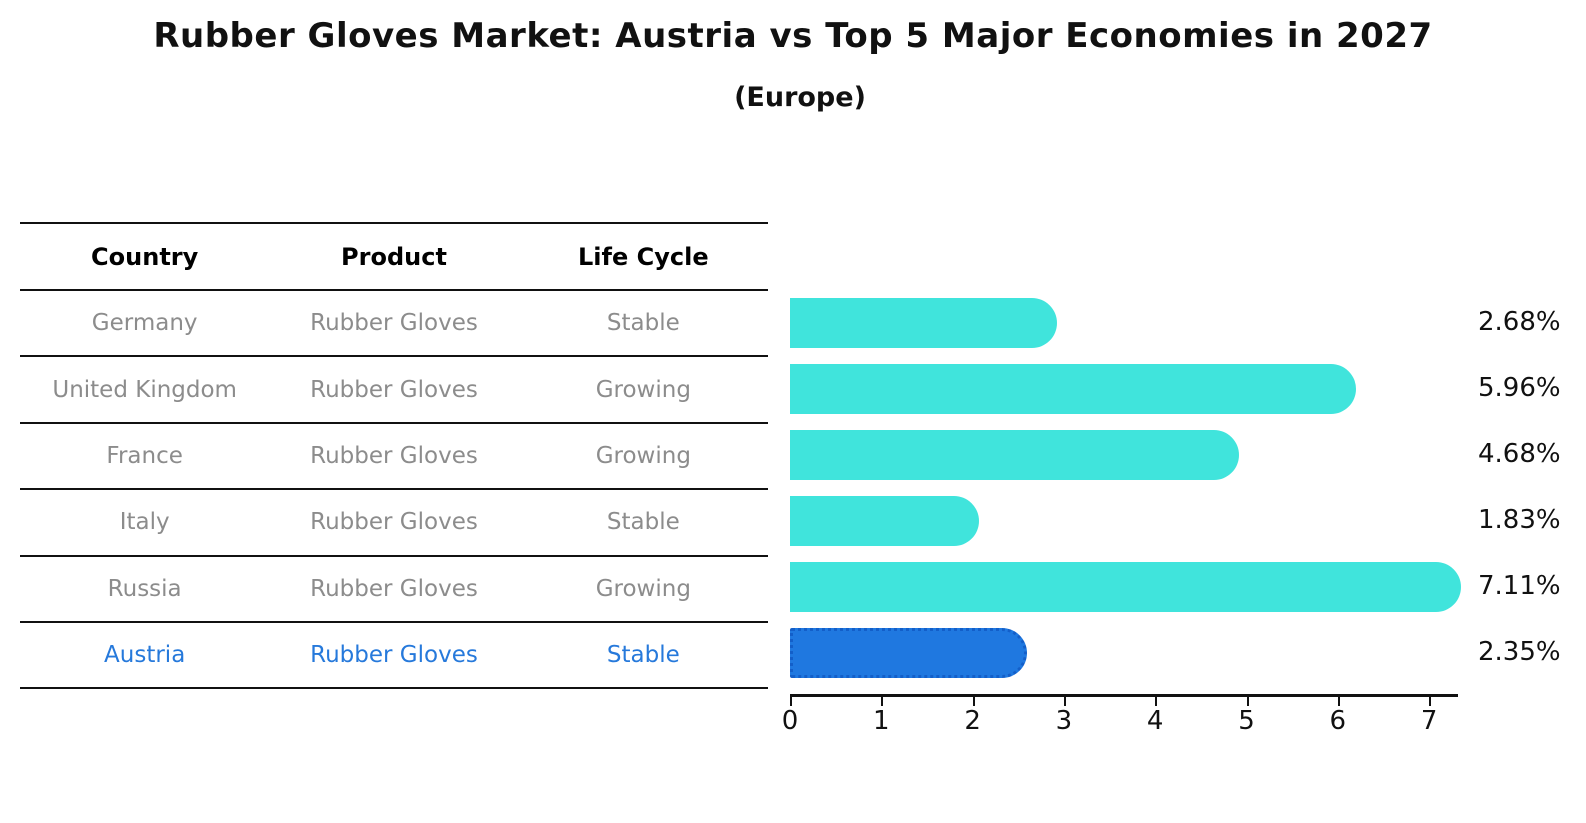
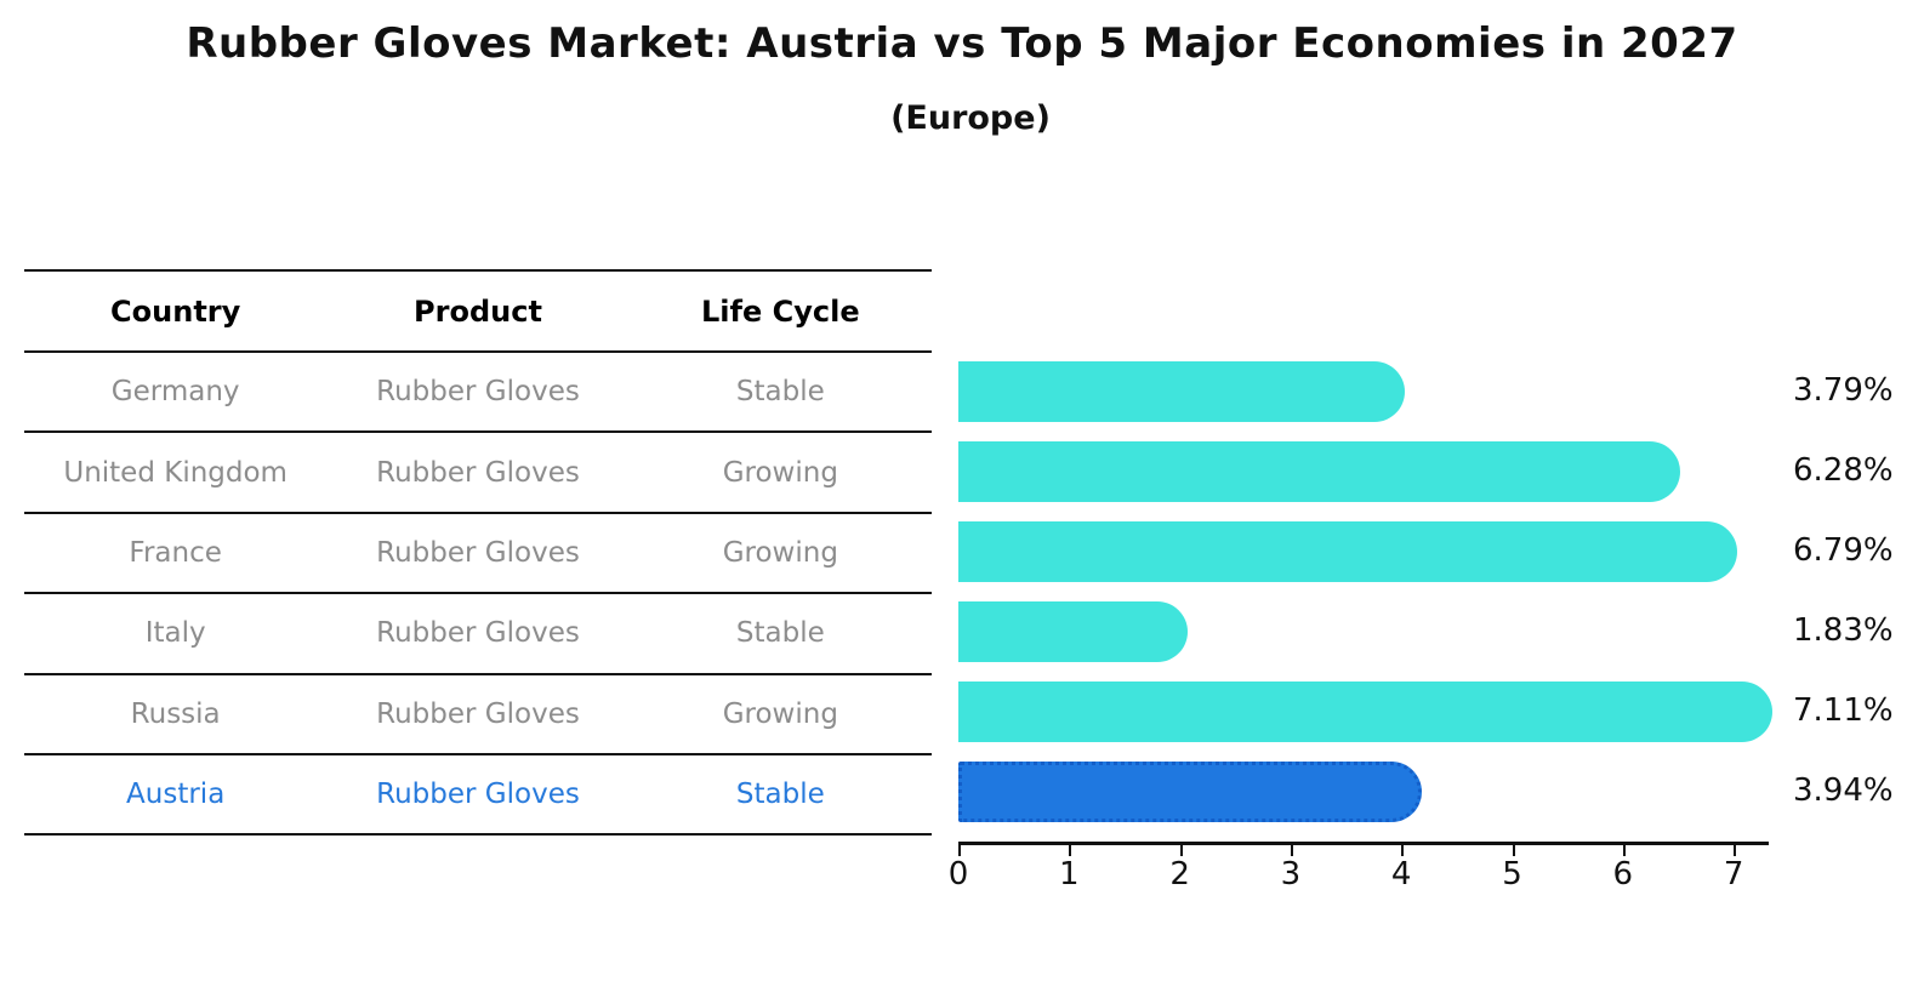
Germany: 2.68% -> 3.79%
United Kingdom: 5.96% -> 6.28%
France: 4.68% -> 6.79%
Austria: 2.35% -> 3.94%
